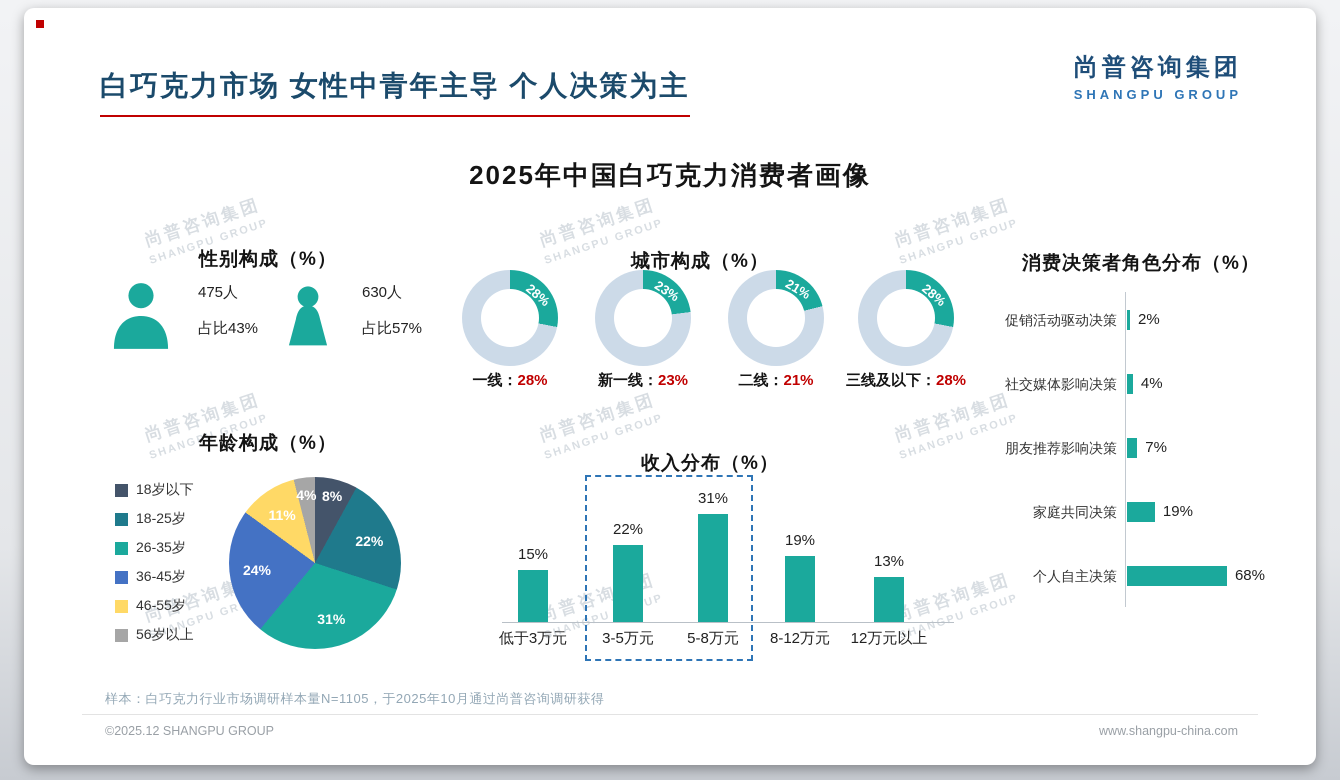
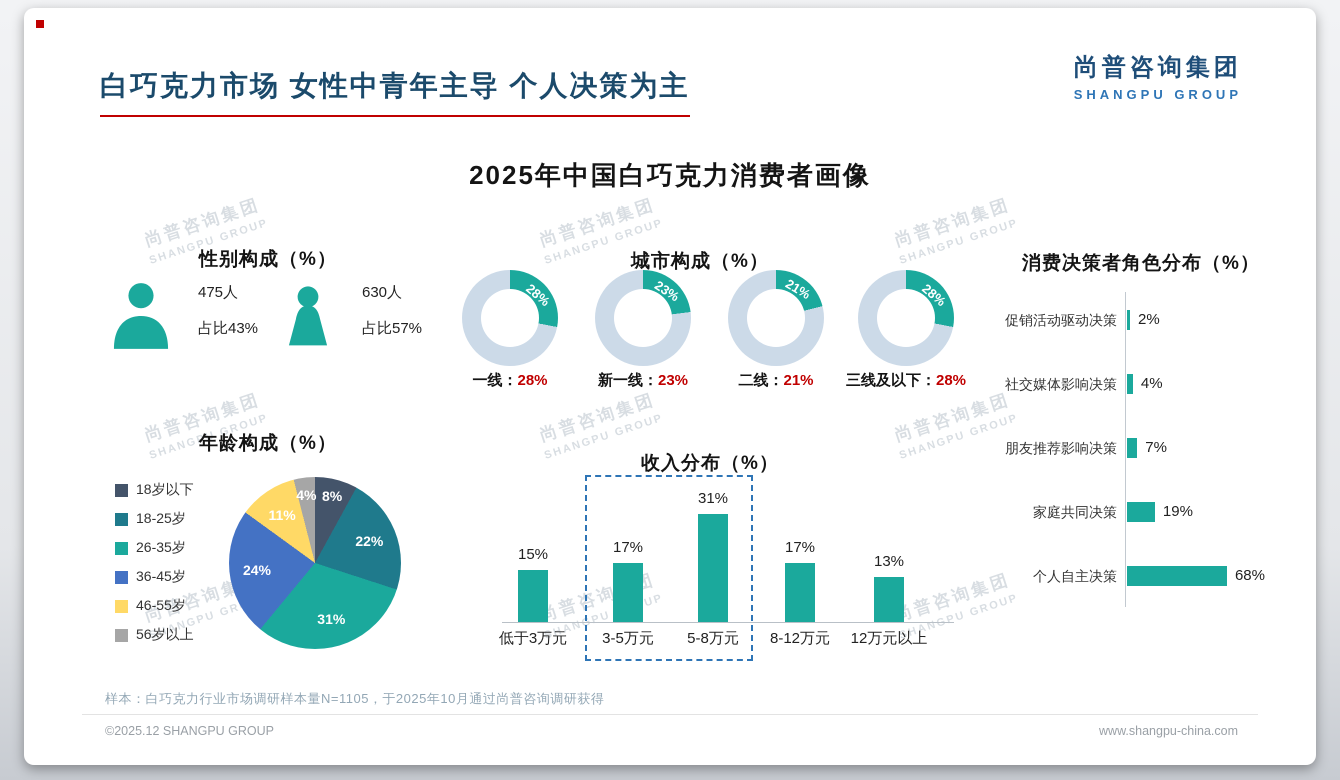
收入分布（%）/3-5万元: 22% -> 17%
收入分布（%）/8-12万元: 19% -> 17%
